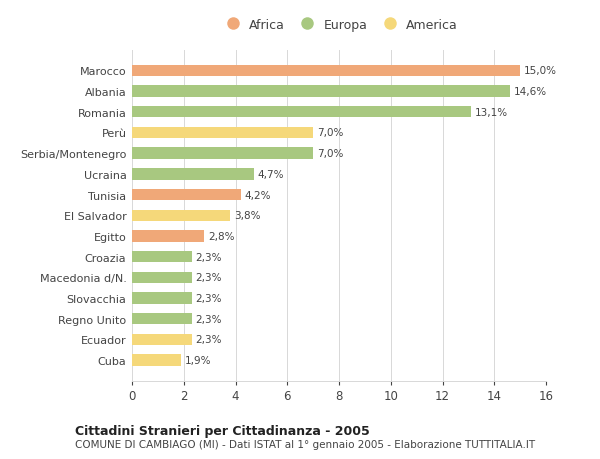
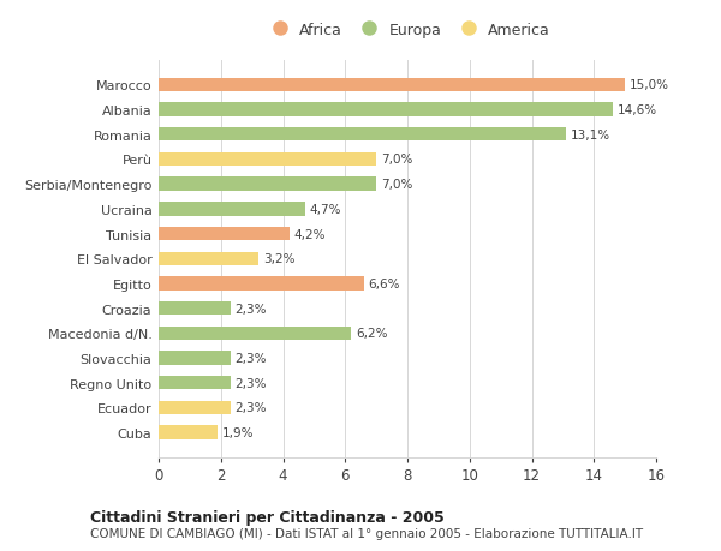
El Salvador: 3,8% -> 3,2%
Egitto: 2,8% -> 6,6%
Macedonia d/N.: 2,3% -> 6,2%
